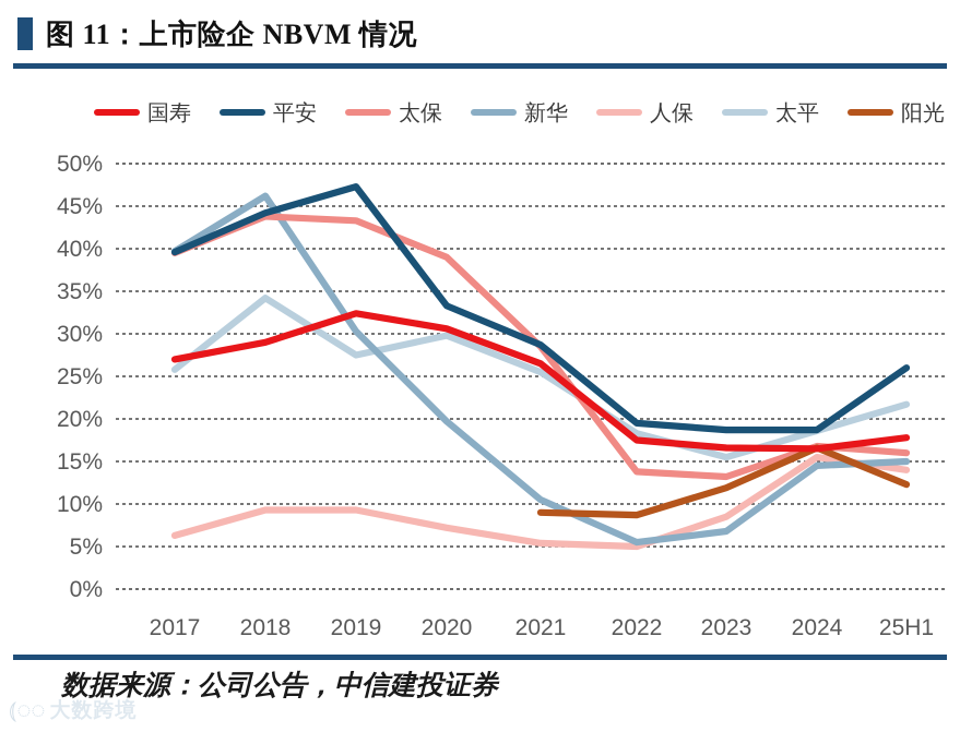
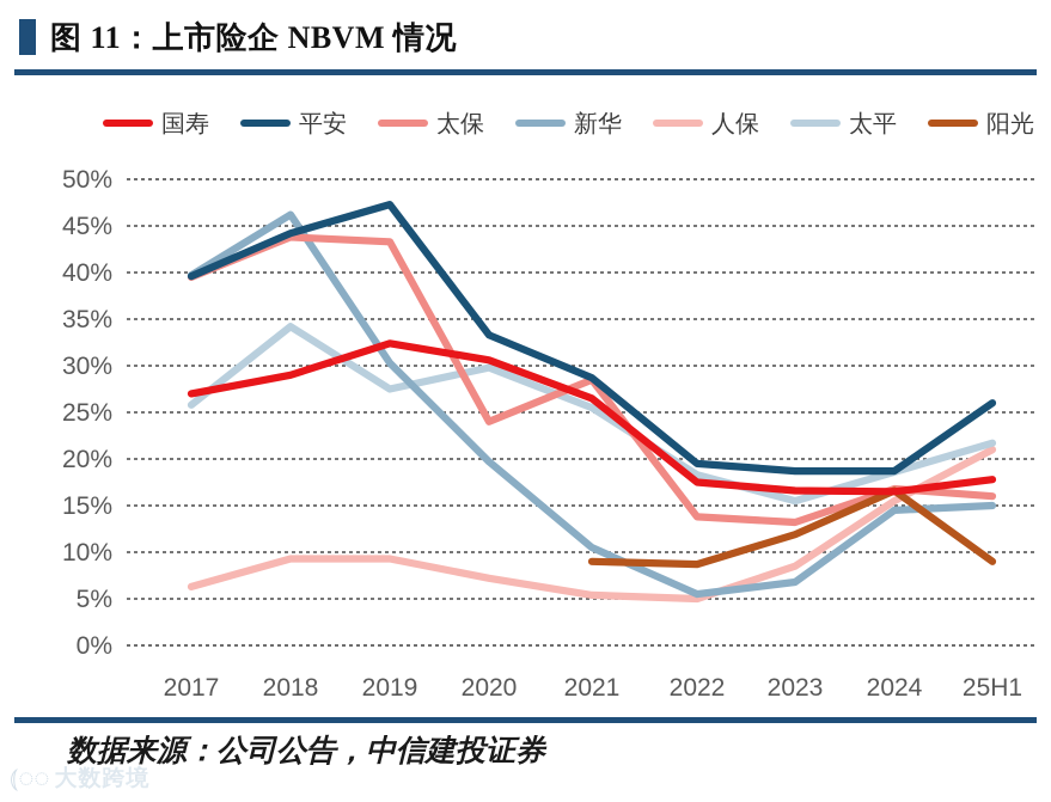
太保/2020: 39% -> 24%
人保/25H1: 14% -> 21%
阳光/25H1: 12% -> 9%
